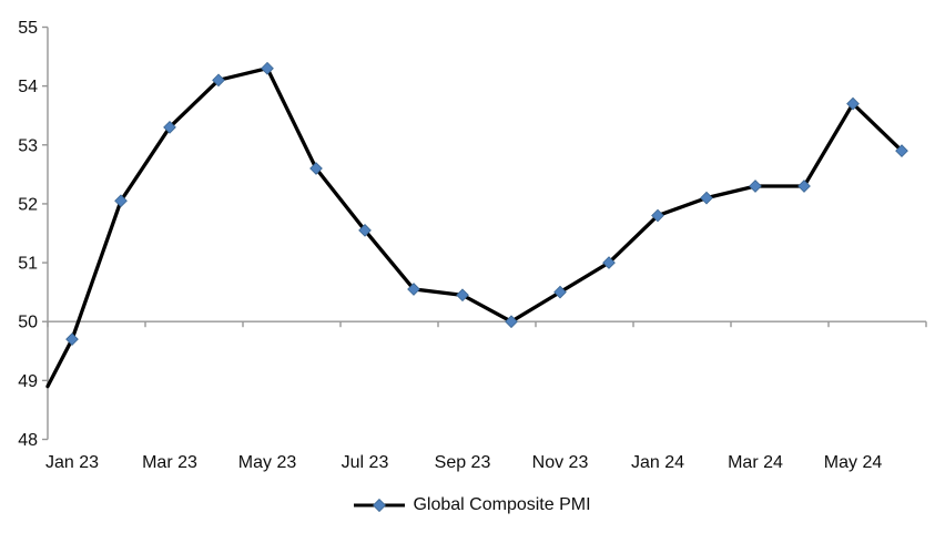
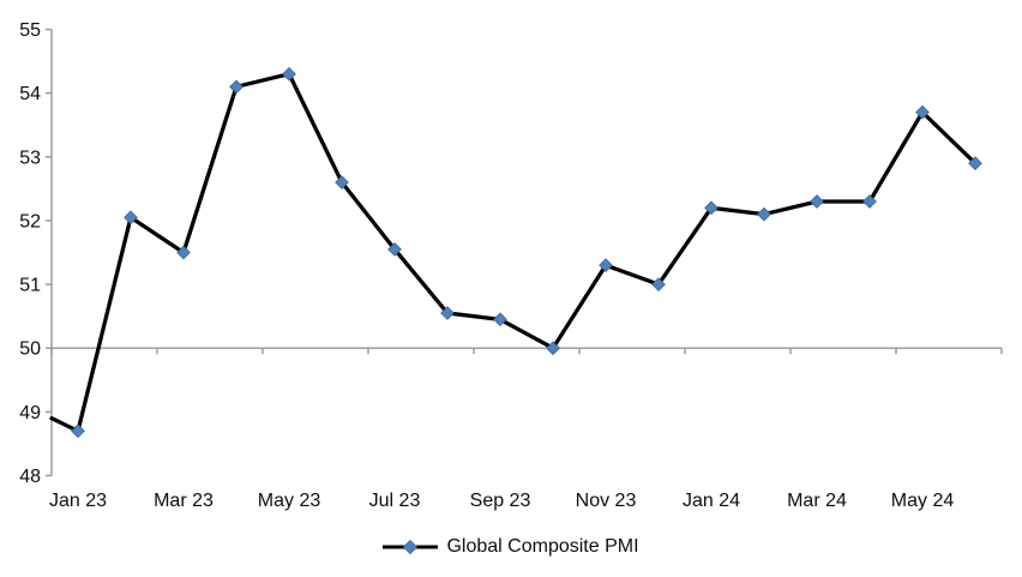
Jan 23: 49.7 -> 48.7
Mar 23: 53.3 -> 51.5
Nov 23: 50.5 -> 51.3
Jan 24: 51.8 -> 52.2
